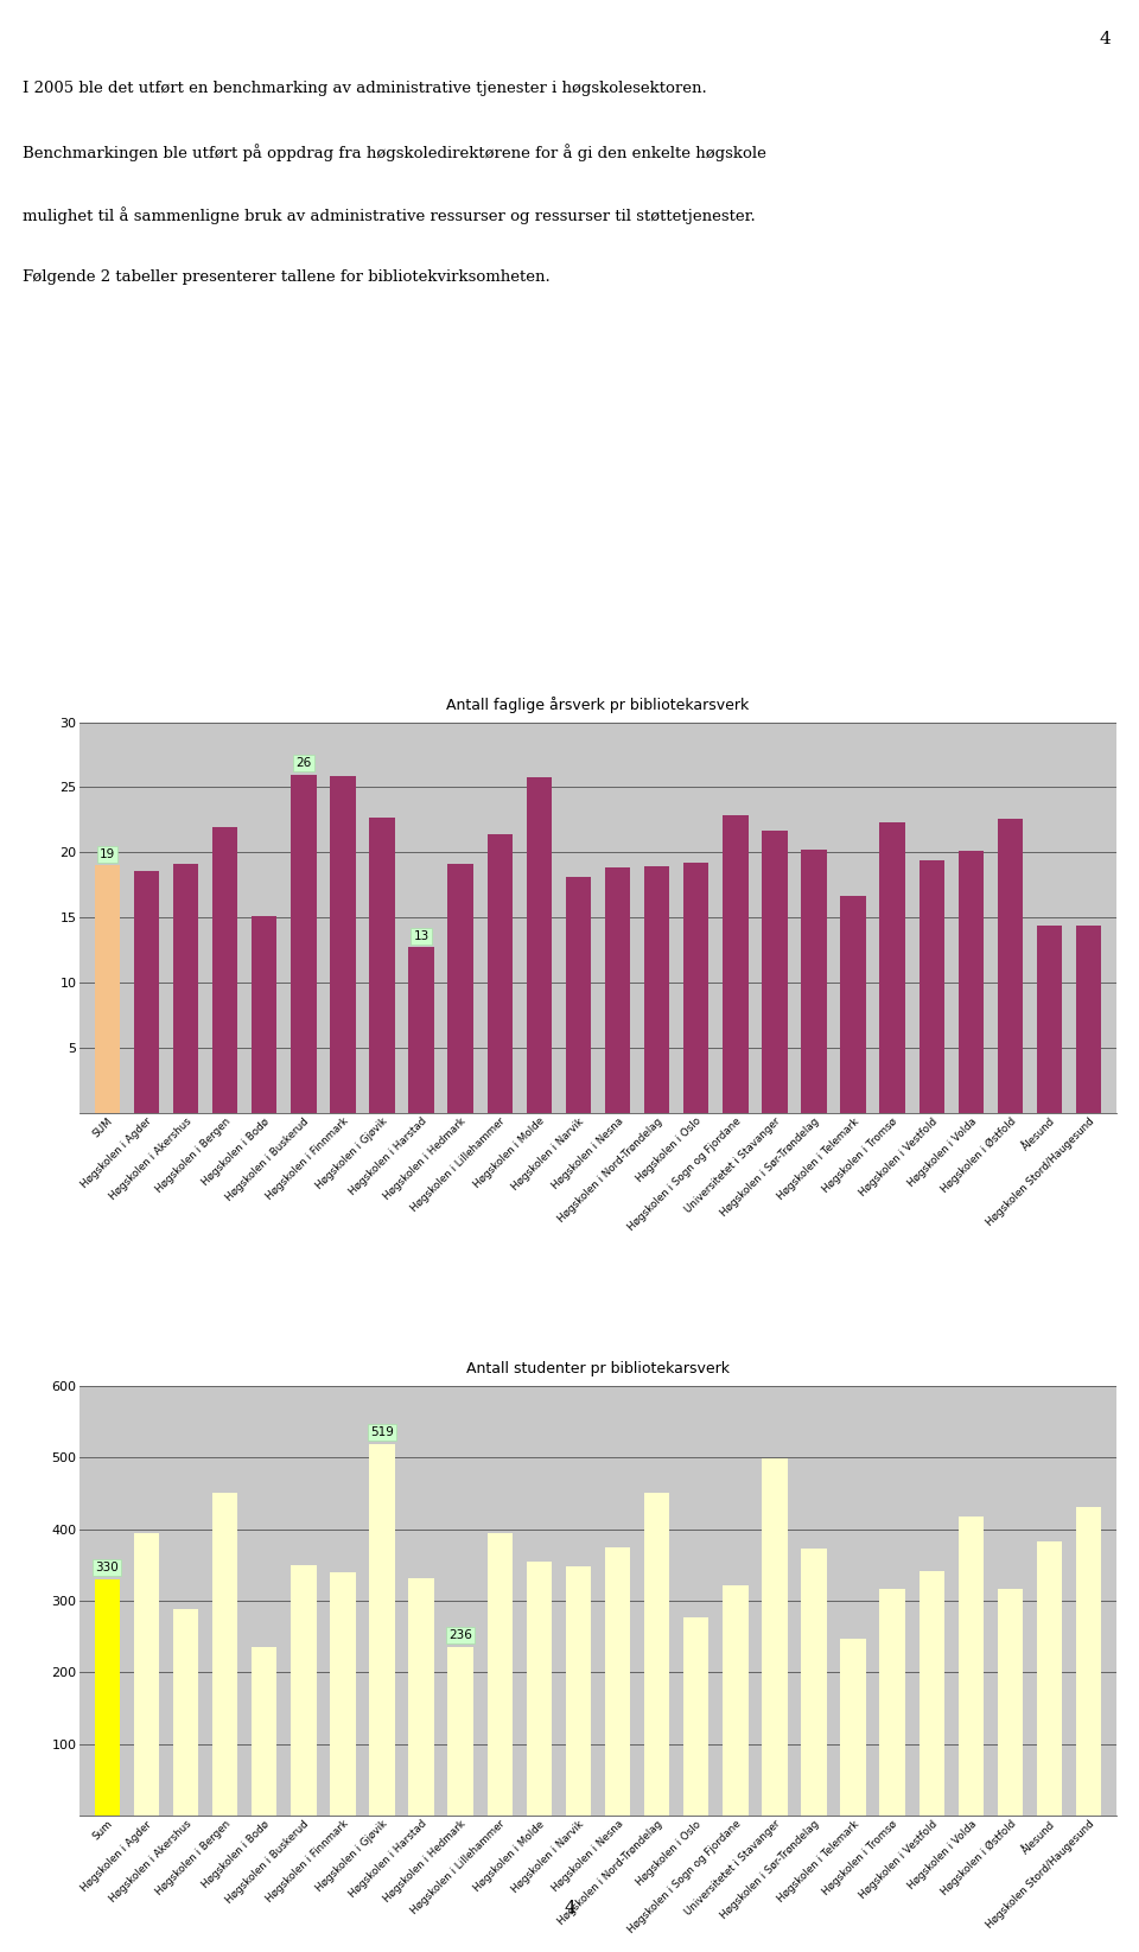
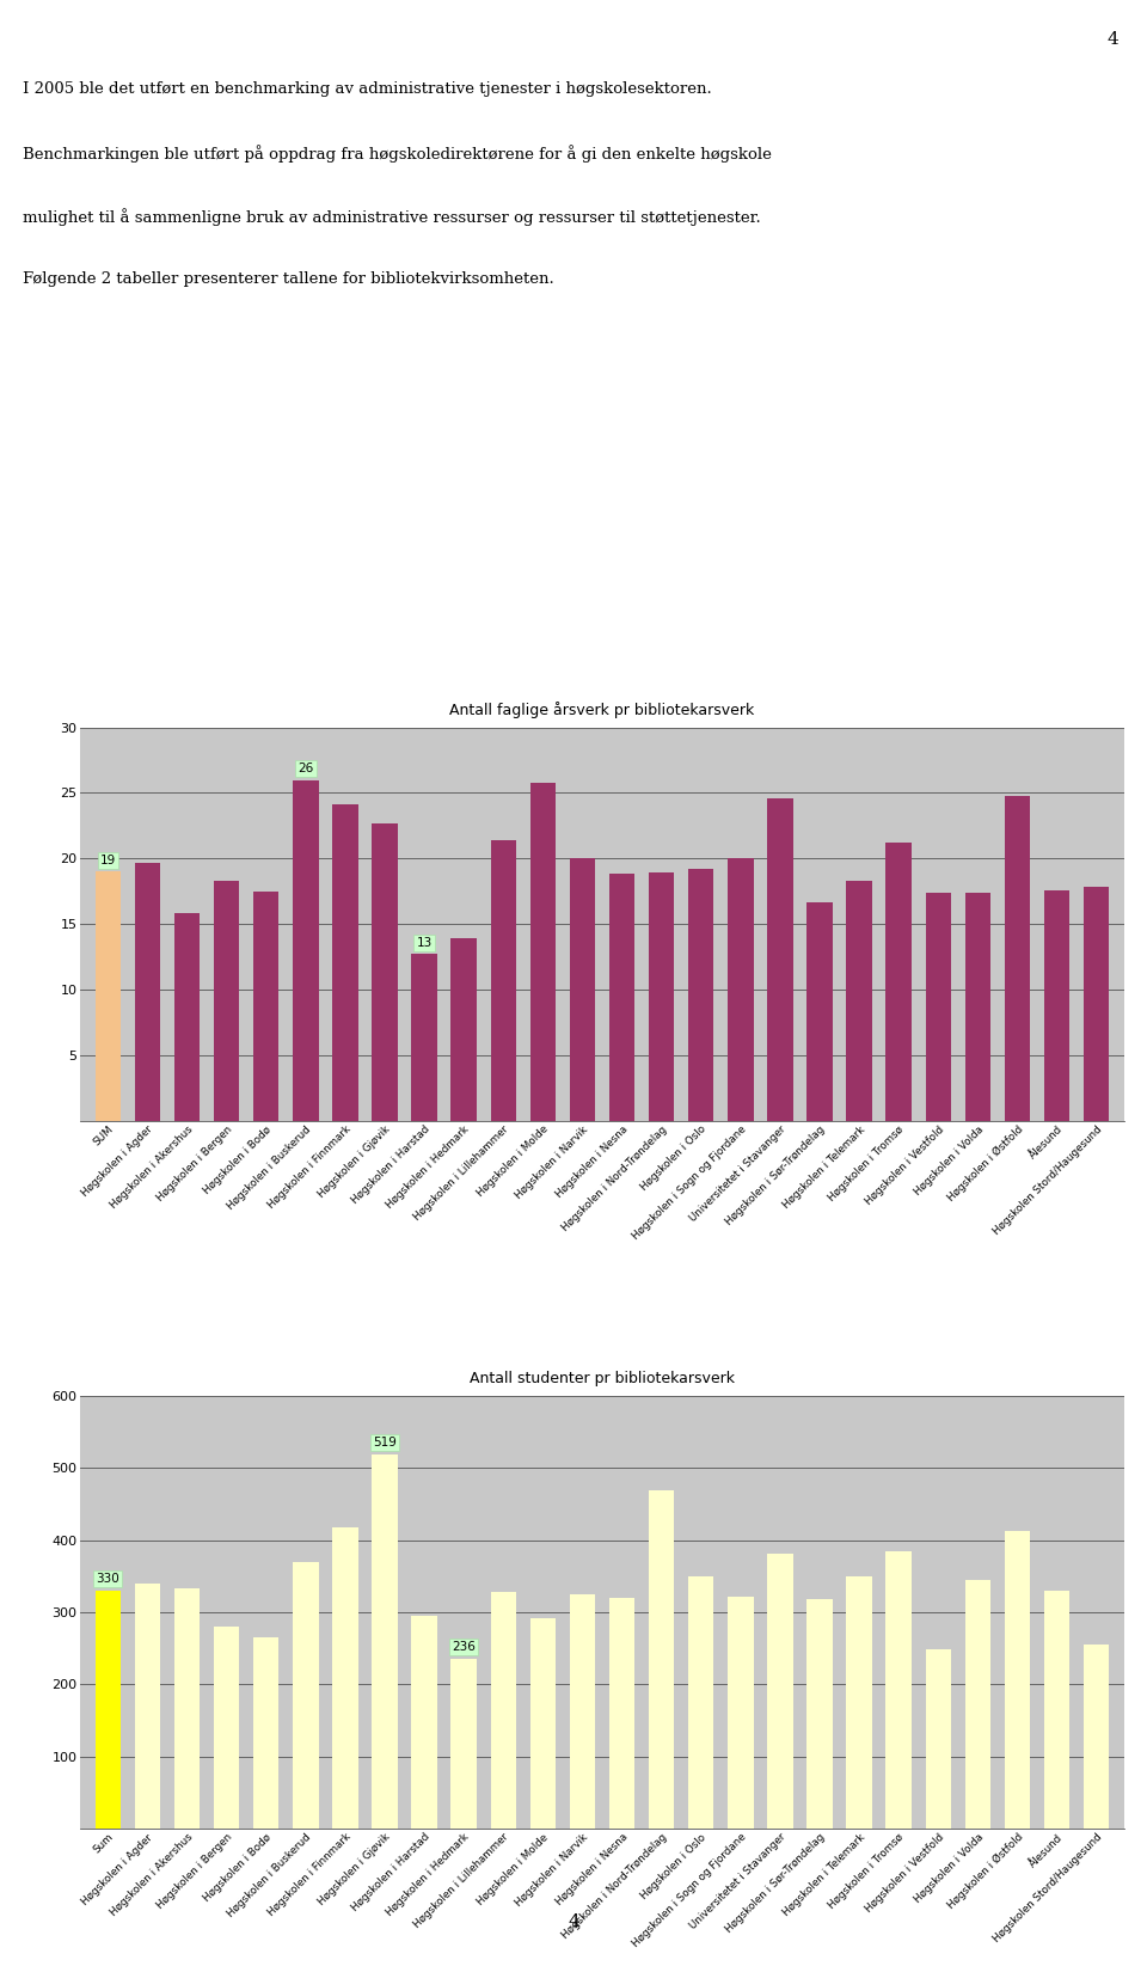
Antall faglige årsverk pr bibliotekarsverk/Høgskolen i Agder: 18.6 -> 19.7
Antall faglige årsverk pr bibliotekarsverk/Høgskolen i Akershus: 19.1 -> 15.8
Antall faglige årsverk pr bibliotekarsverk/Høgskolen i Bergen: 21.9 -> 18.3
Antall faglige årsverk pr bibliotekarsverk/Høgskolen i Bodø: 15.1 -> 17.5
Antall faglige årsverk pr bibliotekarsverk/Høgskolen i Finnmark: 25.9 -> 24.1
Antall faglige årsverk pr bibliotekarsverk/Høgskolen i Hedmark: 19.1 -> 13.9
Antall faglige årsverk pr bibliotekarsverk/Høgskolen i Narvik: 18.1 -> 20.0
Antall faglige årsverk pr bibliotekarsverk/Høgskolen i Sogn og Fjordane: 22.9 -> 20.0
Antall faglige årsverk pr bibliotekarsverk/Universitetet i Stavanger: 21.7 -> 24.6
Antall faglige årsverk pr bibliotekarsverk/Høgskolen i Sør-Trøndelag: 20.2 -> 16.7
Antall faglige årsverk pr bibliotekarsverk/Høgskolen i Telemark: 16.7 -> 18.3
Antall faglige årsverk pr bibliotekarsverk/Høgskolen i Tromsø: 22.3 -> 21.2
Antall faglige årsverk pr bibliotekarsverk/Høgskolen i Vestfold: 19.4 -> 17.4
Antall faglige årsverk pr bibliotekarsverk/Høgskolen i Volda: 20.1 -> 17.4
Antall faglige årsverk pr bibliotekarsverk/Høgskolen i Østfold: 22.6 -> 24.8
Antall faglige årsverk pr bibliotekarsverk/Ålesund: 14.4 -> 17.6
Antall faglige årsverk pr bibliotekarsverk/Høgskolen Stord/Haugesund: 14.4 -> 17.8
Antall studenter pr bibliotekarsverk/Høgskolen i Agder: 394 -> 340
Antall studenter pr bibliotekarsverk/Høgskolen i Akershus: 288 -> 333
Antall studenter pr bibliotekarsverk/Høgskolen i Bergen: 450 -> 280
Antall studenter pr bibliotekarsverk/Høgskolen i Bodø: 236 -> 265
Antall studenter pr bibliotekarsverk/Høgskolen i Buskerud: 350 -> 370
Antall studenter pr bibliotekarsverk/Høgskolen i Finnmark: 340 -> 417
Antall studenter pr bibliotekarsverk/Høgskolen i Harstad: 332 -> 295
Antall studenter pr bibliotekarsverk/Høgskolen i Lillehammer: 394 -> 328
Antall studenter pr bibliotekarsverk/Høgskolen i Molde: 354 -> 291
Antall studenter pr bibliotekarsverk/Høgskolen i Narvik: 348 -> 325
Antall studenter pr bibliotekarsverk/Høgskolen i Nesna: 374 -> 320
Antall studenter pr bibliotekarsverk/Høgskolen i Nord-Trøndelag: 450 -> 469
Antall studenter pr bibliotekarsverk/Høgskolen i Oslo: 276 -> 350
Antall studenter pr bibliotekarsverk/Universitetet i Stavanger: 498 -> 381
Antall studenter pr bibliotekarsverk/Høgskolen i Sør-Trøndelag: 372 -> 318
Antall studenter pr bibliotekarsverk/Høgskolen i Telemark: 246 -> 350
Antall studenter pr bibliotekarsverk/Høgskolen i Tromsø: 316 -> 384
Antall studenter pr bibliotekarsverk/Høgskolen i Vestfold: 342 -> 248
Antall studenter pr bibliotekarsverk/Høgskolen i Volda: 418 -> 344
Antall studenter pr bibliotekarsverk/Høgskolen i Østfold: 316 -> 413
Antall studenter pr bibliotekarsverk/Ålesund: 382 -> 329
Antall studenter pr bibliotekarsverk/Høgskolen Stord/Haugesund: 430 -> 255
